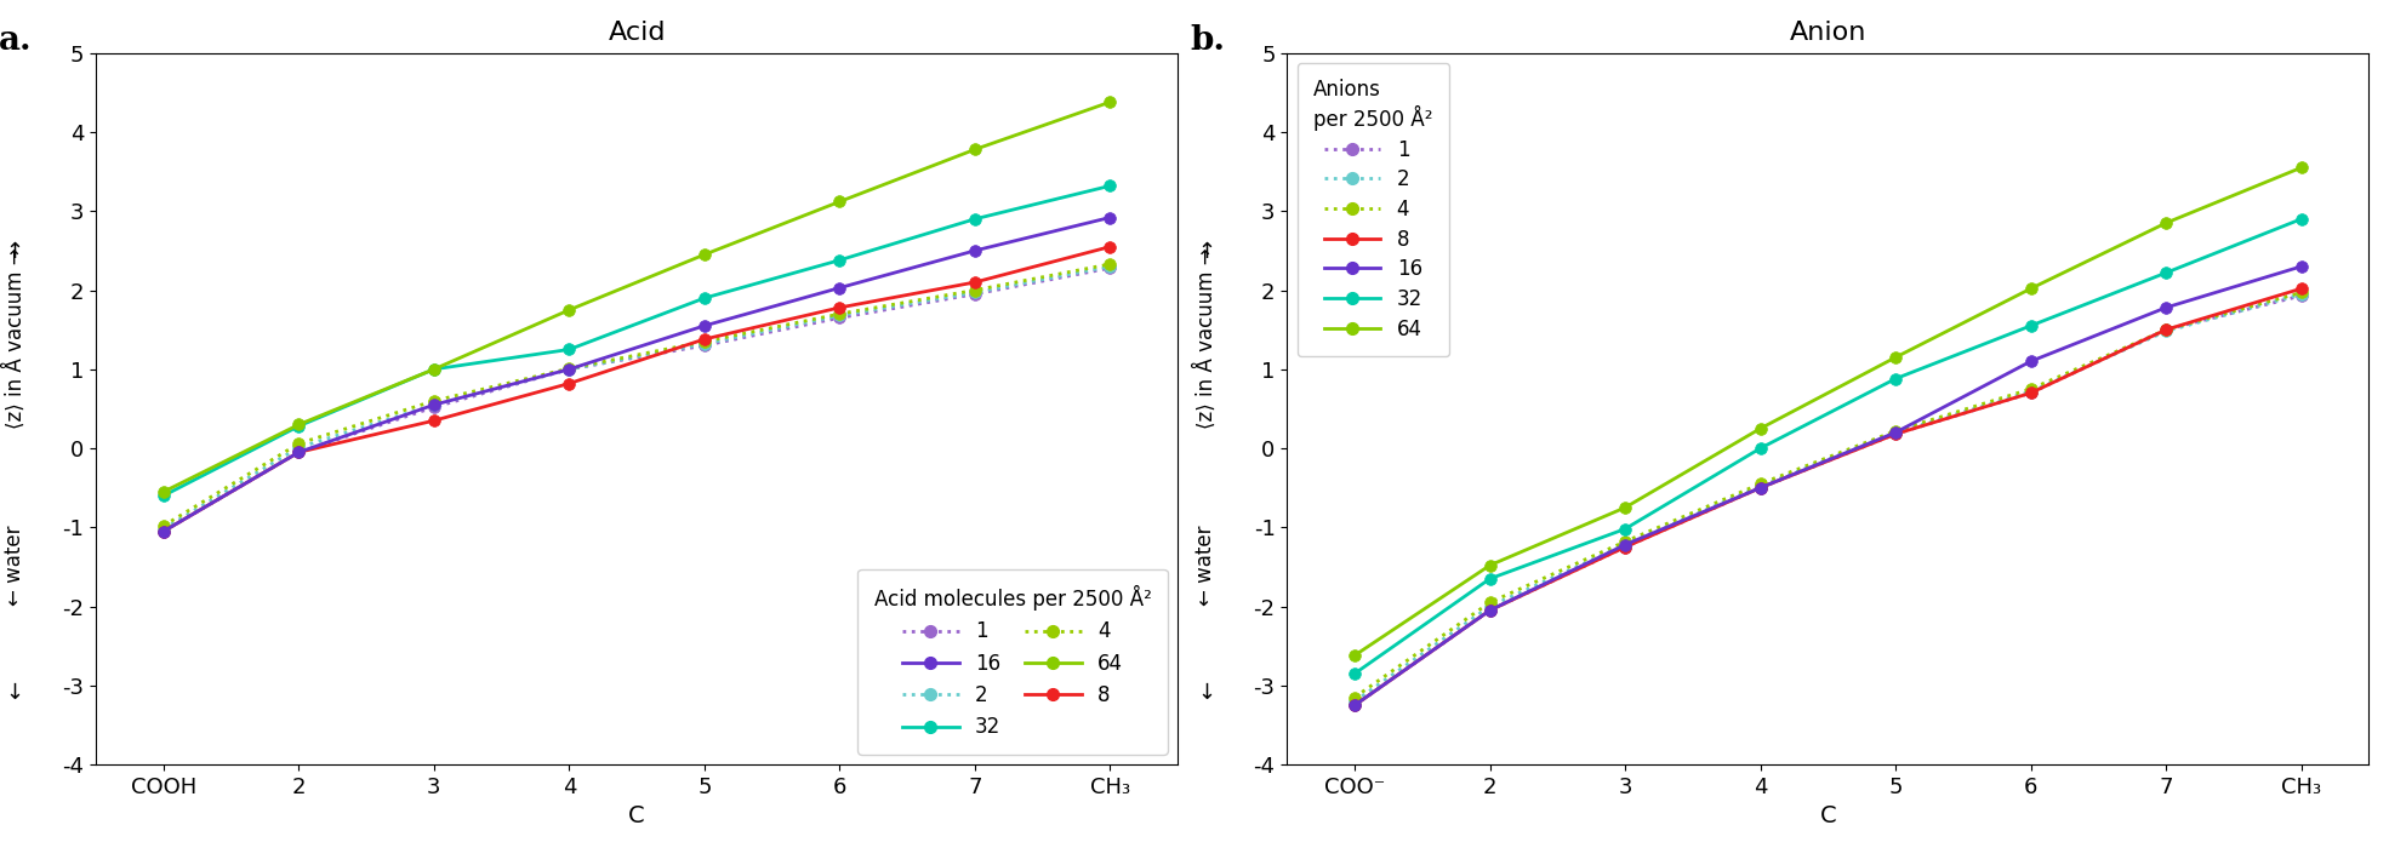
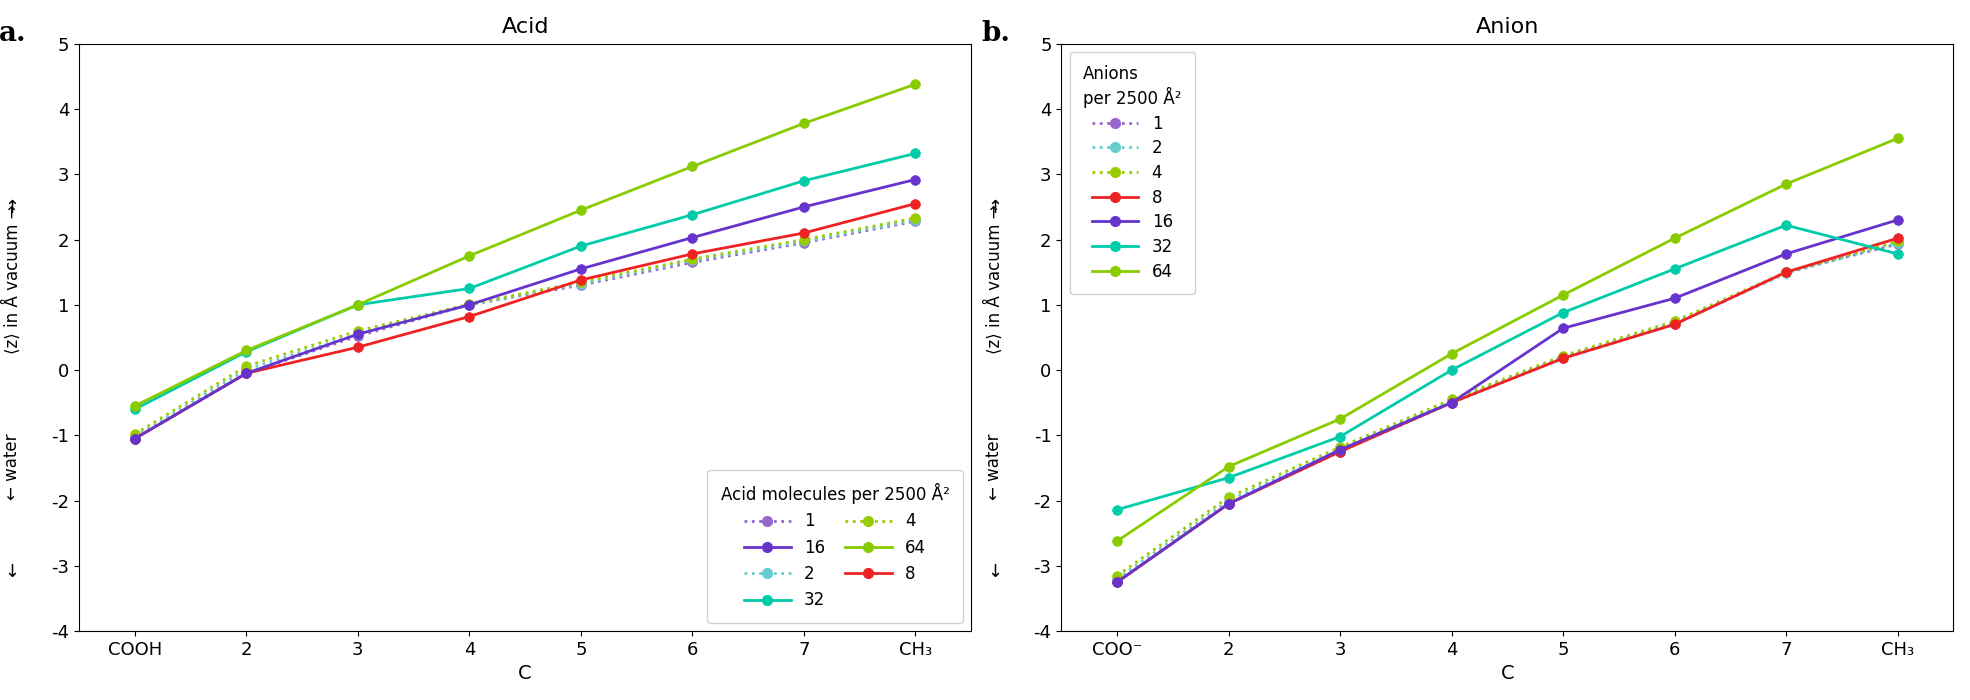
Anion/32/COO⁻: -2.85 -> -2.14
Anion/16/5: 0.20 -> 0.64
Anion/32/CH₃: 2.90 -> 1.78
